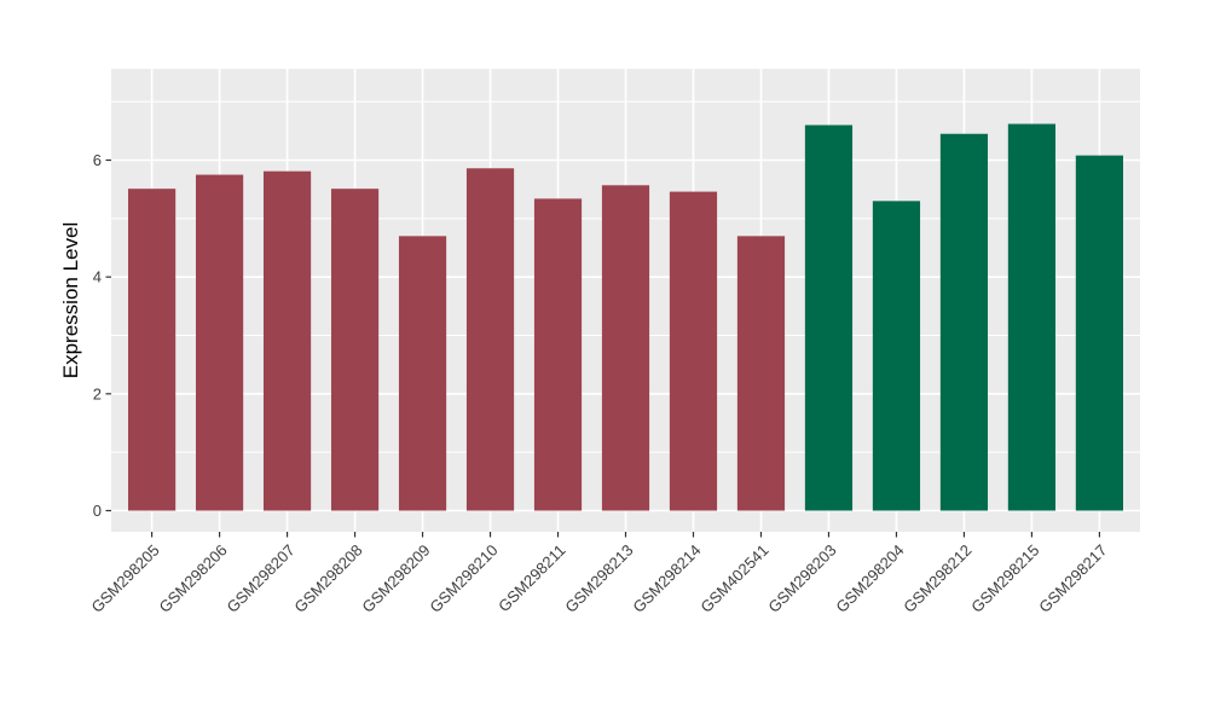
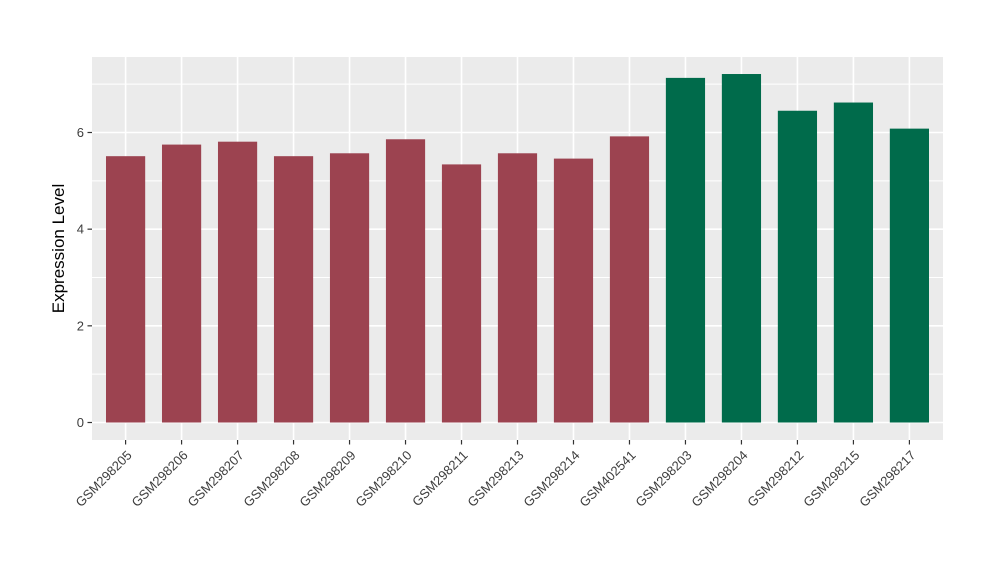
GSM298209: 4.7 -> 5.6
GSM402541: 4.7 -> 5.9
GSM298203: 6.6 -> 7.1
GSM298204: 5.3 -> 7.2
